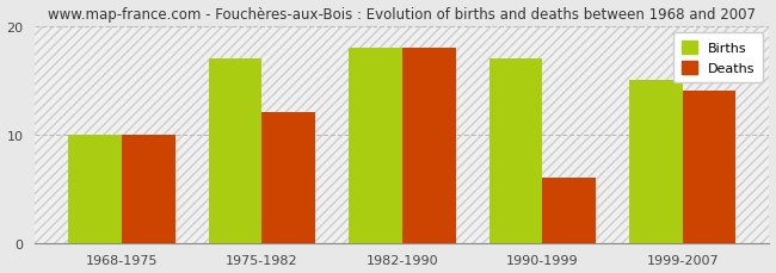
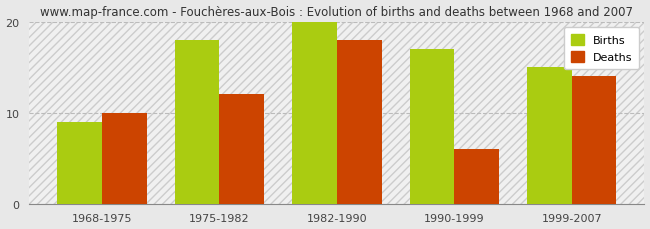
Births/1968-1975: 10 -> 9
Births/1975-1982: 17 -> 18
Births/1982-1990: 18 -> 20
